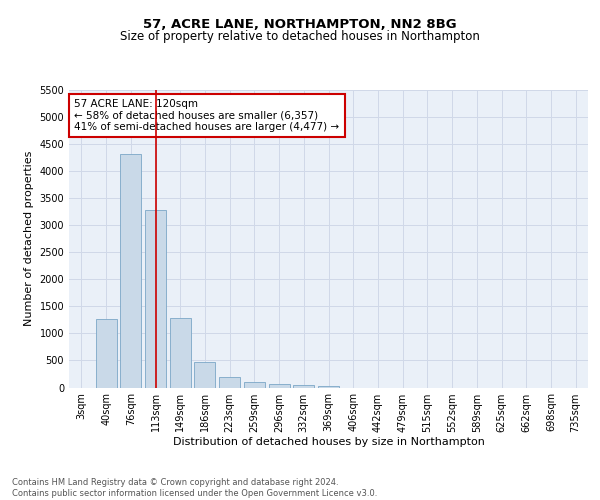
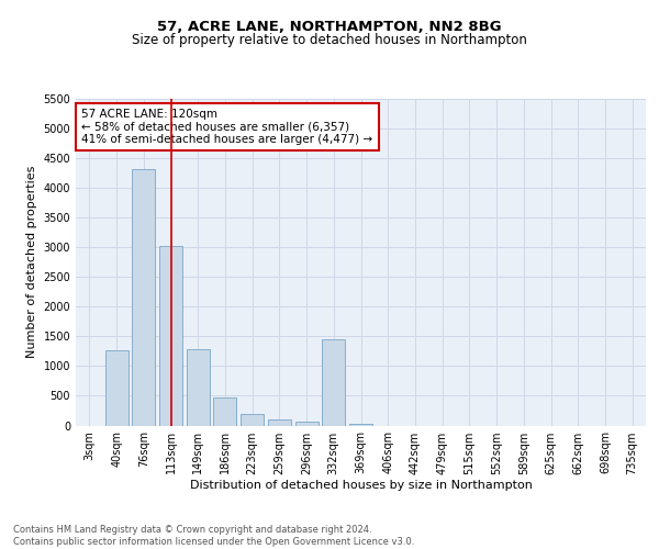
113sqm: 3290 -> 3020
332sqm: 40 -> 1460
